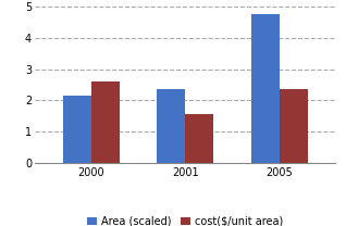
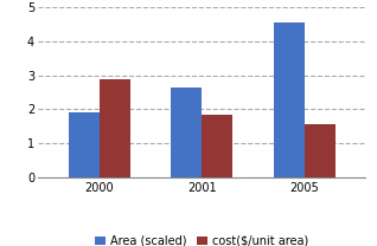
Area (scaled)/2000: 2.15 -> 1.90
cost($/unit area)/2000: 2.60 -> 2.90
Area (scaled)/2001: 2.35 -> 2.65
cost($/unit area)/2001: 1.55 -> 1.85
Area (scaled)/2005: 4.75 -> 4.55
cost($/unit area)/2005: 2.35 -> 1.55
